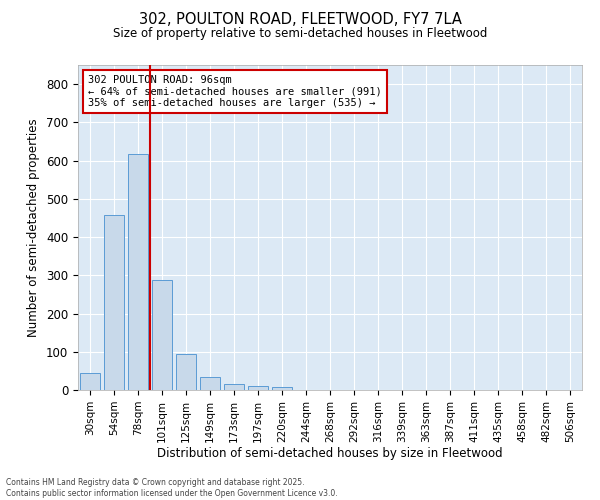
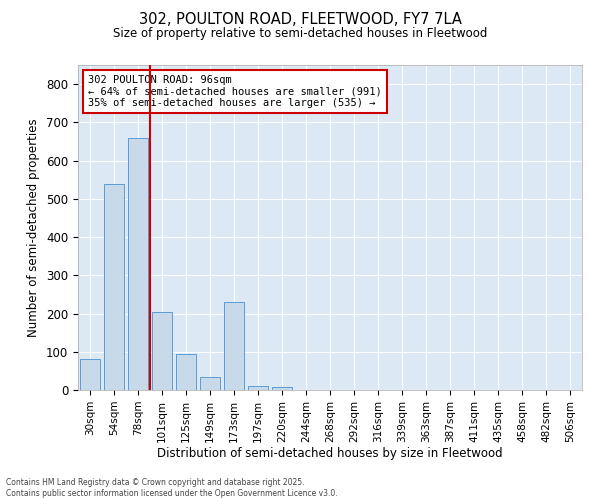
30sqm: 45 -> 80
54sqm: 457 -> 540
78sqm: 617 -> 660
101sqm: 289 -> 205
173sqm: 15 -> 230
